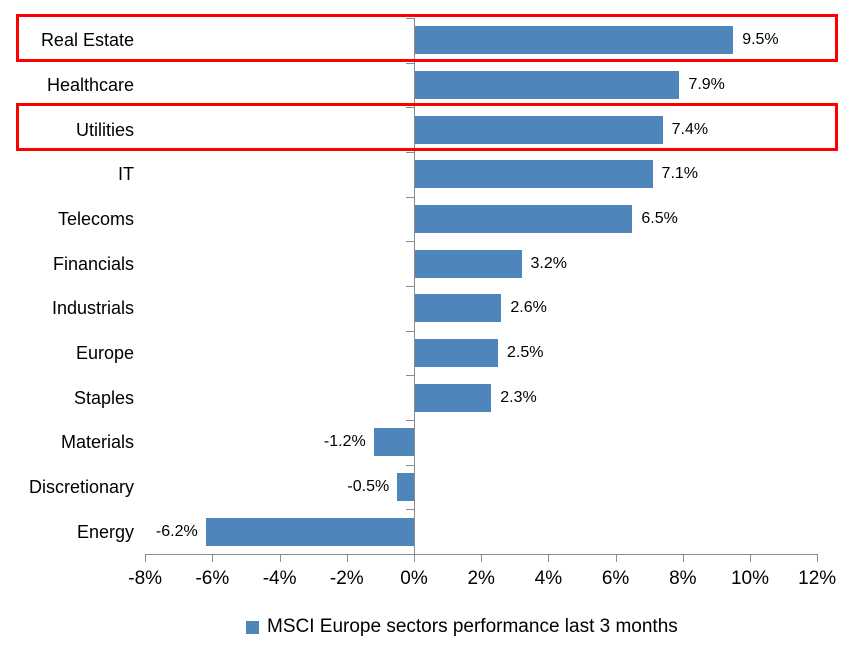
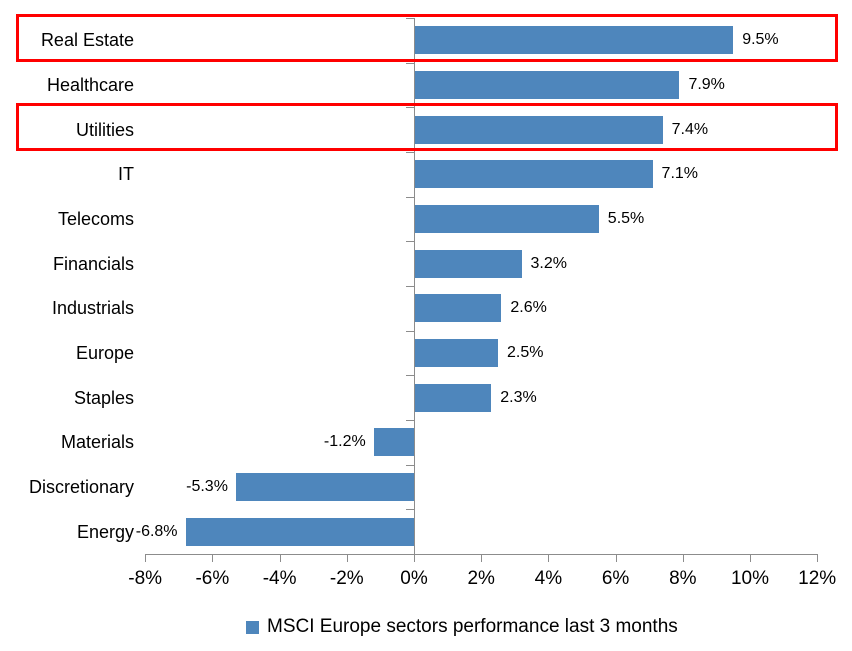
Telecoms: 6.5% -> 5.5%
Discretionary: -0.5% -> -5.3%
Energy: -6.2% -> -6.8%
